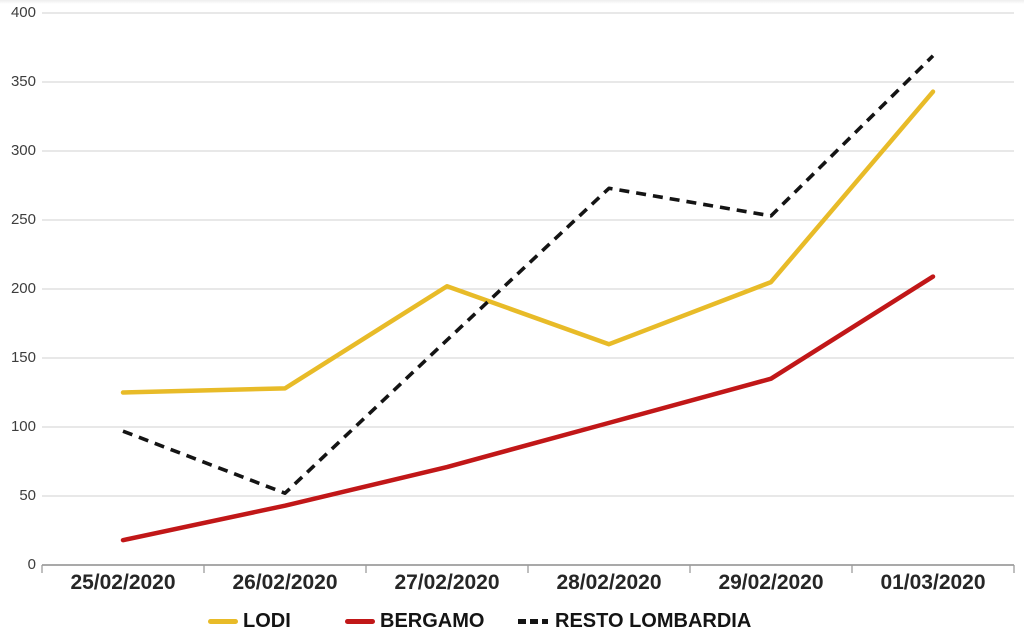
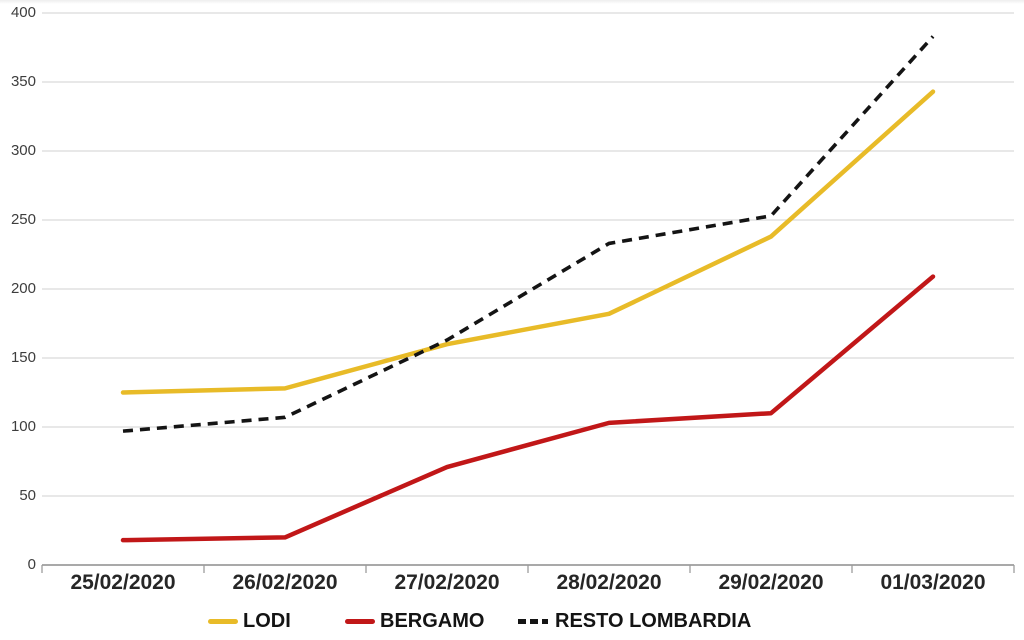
BERGAMO/26/02/2020: 43 -> 20
RESTO LOMBARDIA/26/02/2020: 52 -> 107
LODI/27/02/2020: 202 -> 160
LODI/28/02/2020: 160 -> 182
RESTO LOMBARDIA/28/02/2020: 273 -> 233
LODI/29/02/2020: 205 -> 238
BERGAMO/29/02/2020: 135 -> 110
RESTO LOMBARDIA/01/03/2020: 369 -> 383
